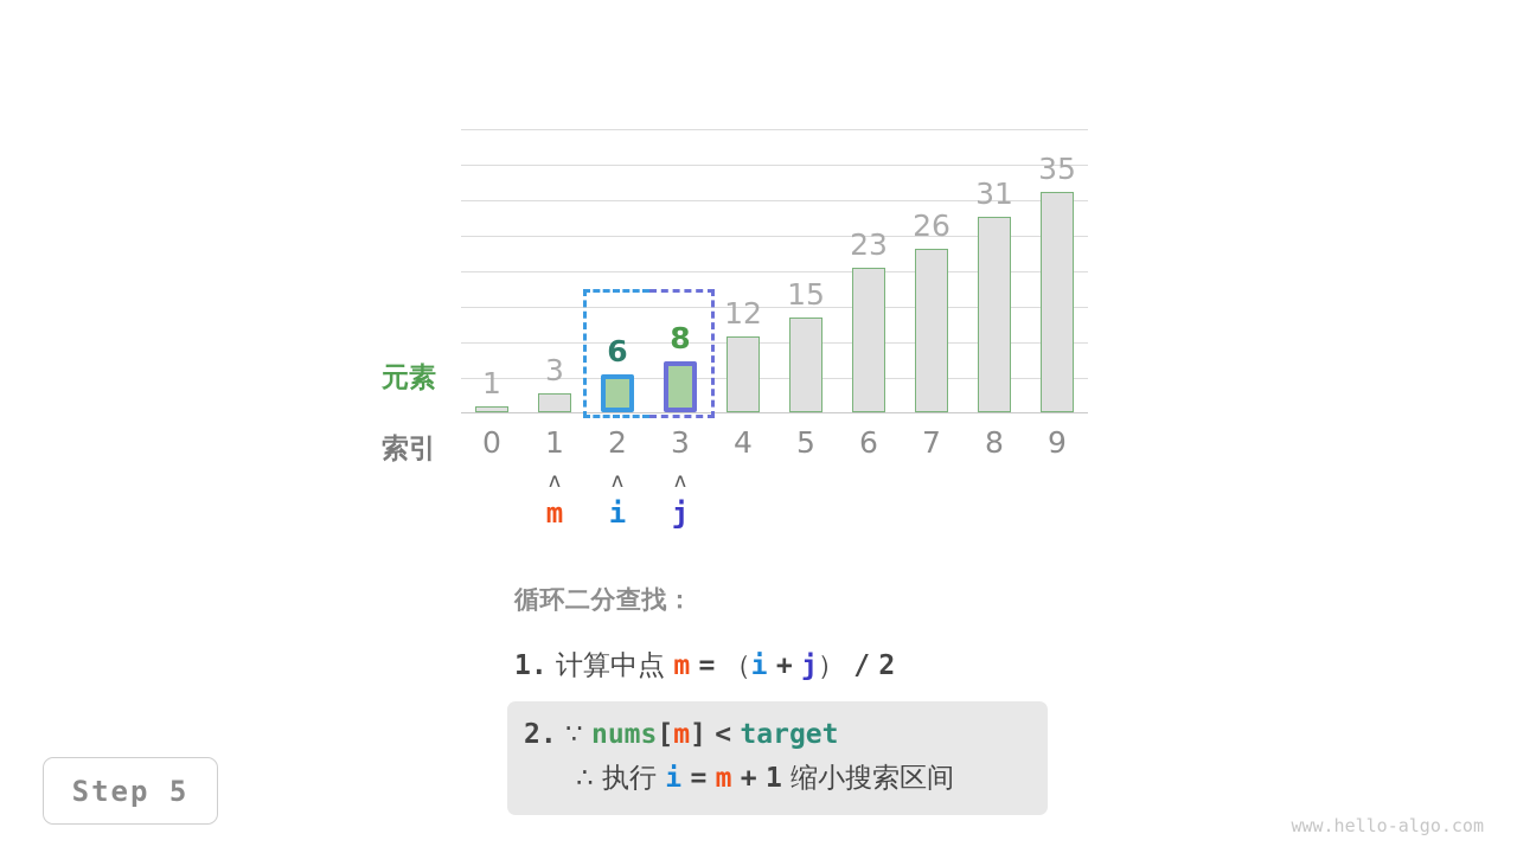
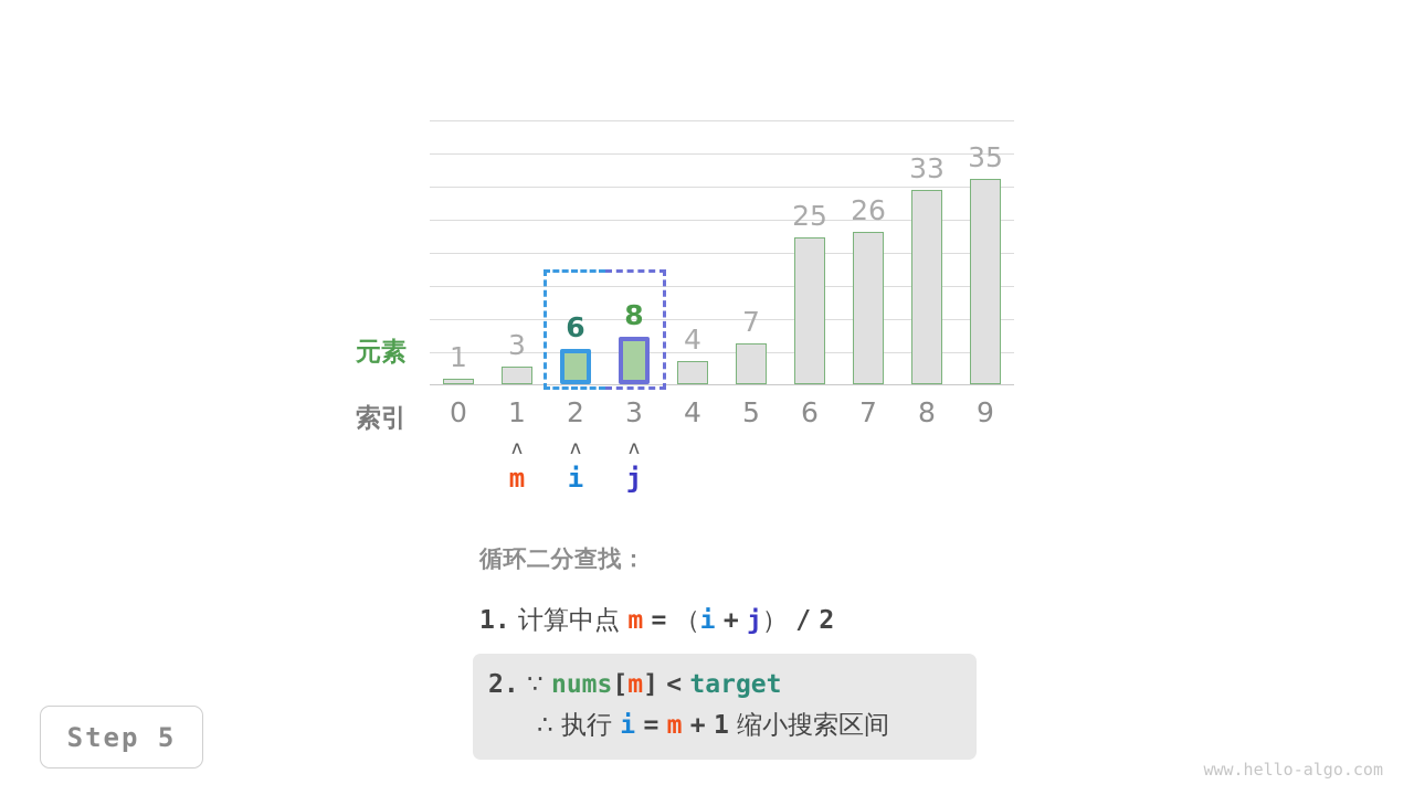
4: 12 -> 4
5: 15 -> 7
6: 23 -> 25
8: 31 -> 33
